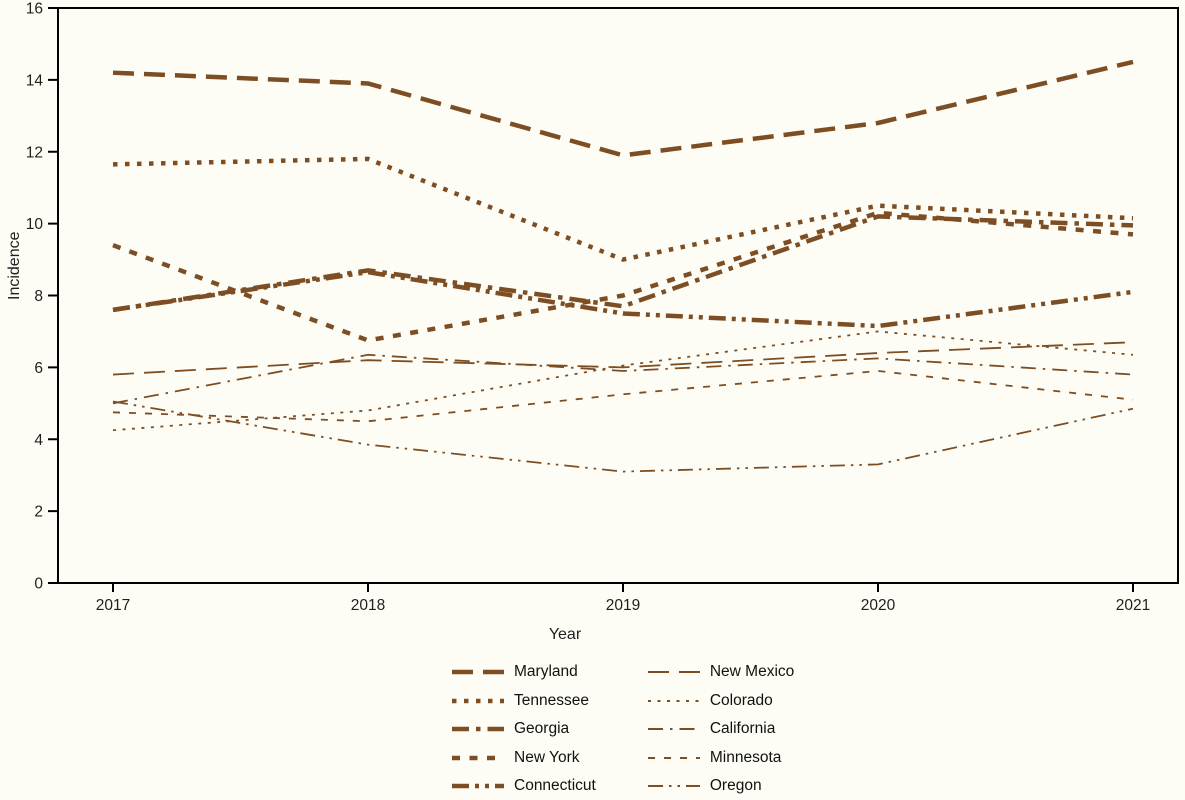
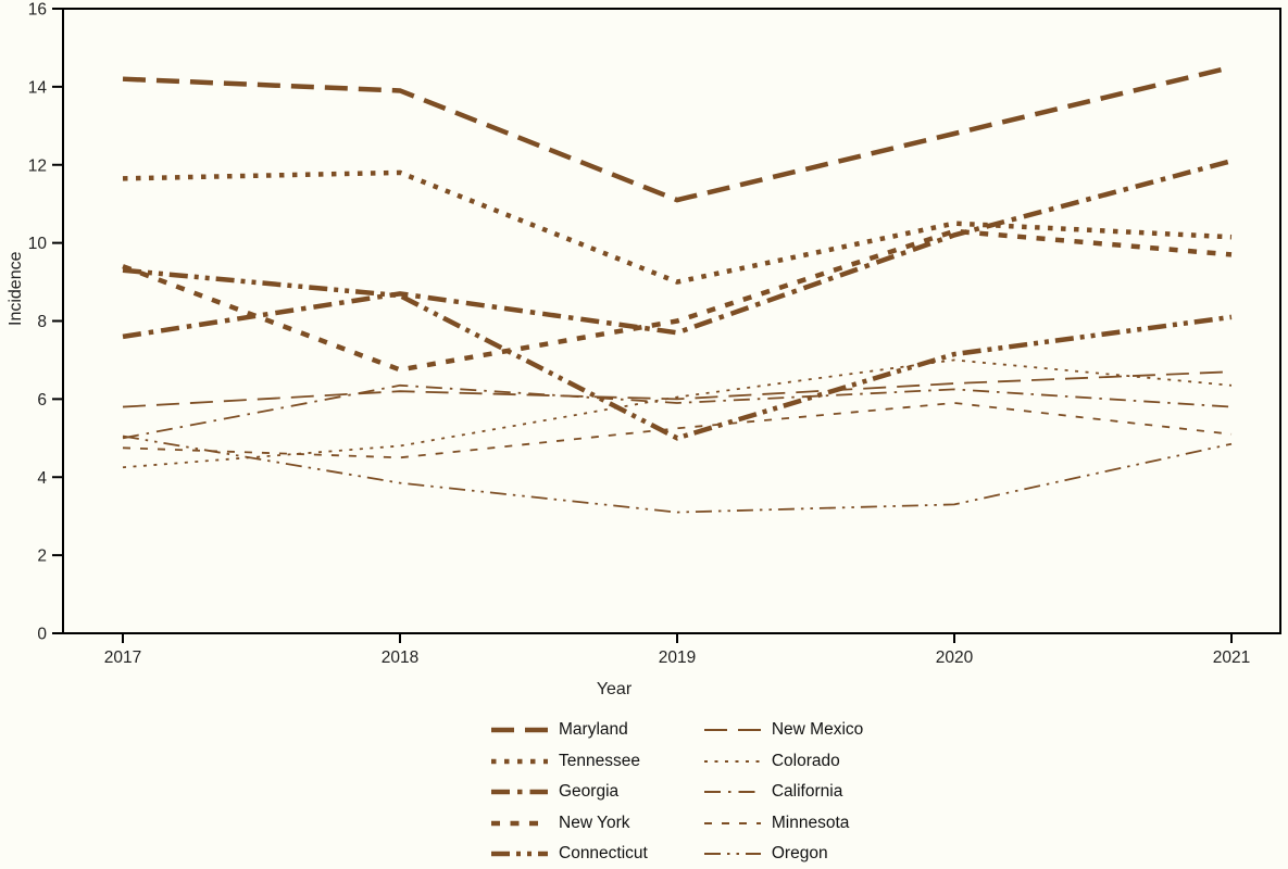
Connecticut/2017: 7.6 -> 9.3
Maryland/2019: 11.9 -> 11.1
Connecticut/2019: 7.5 -> 5.0
Georgia/2021: 9.9 -> 12.1
